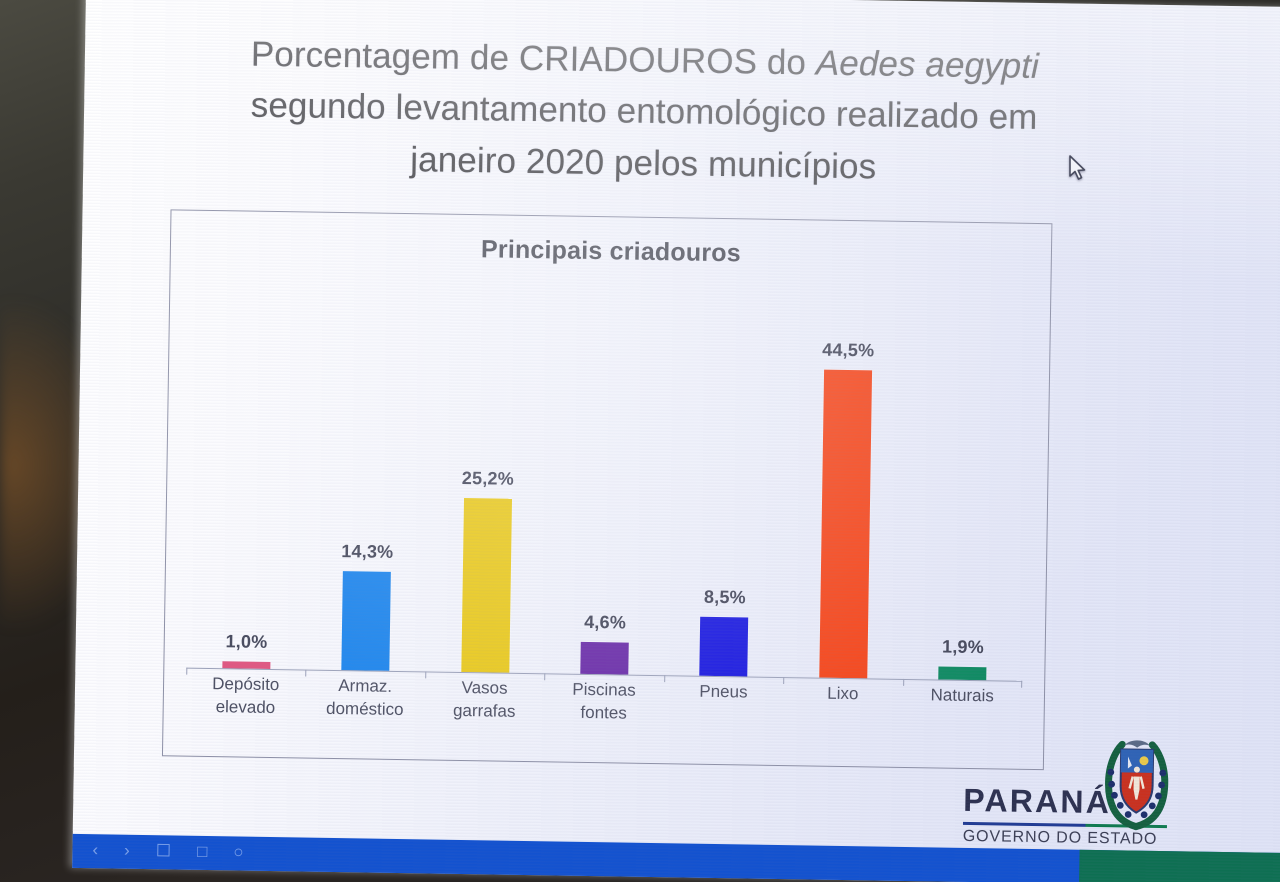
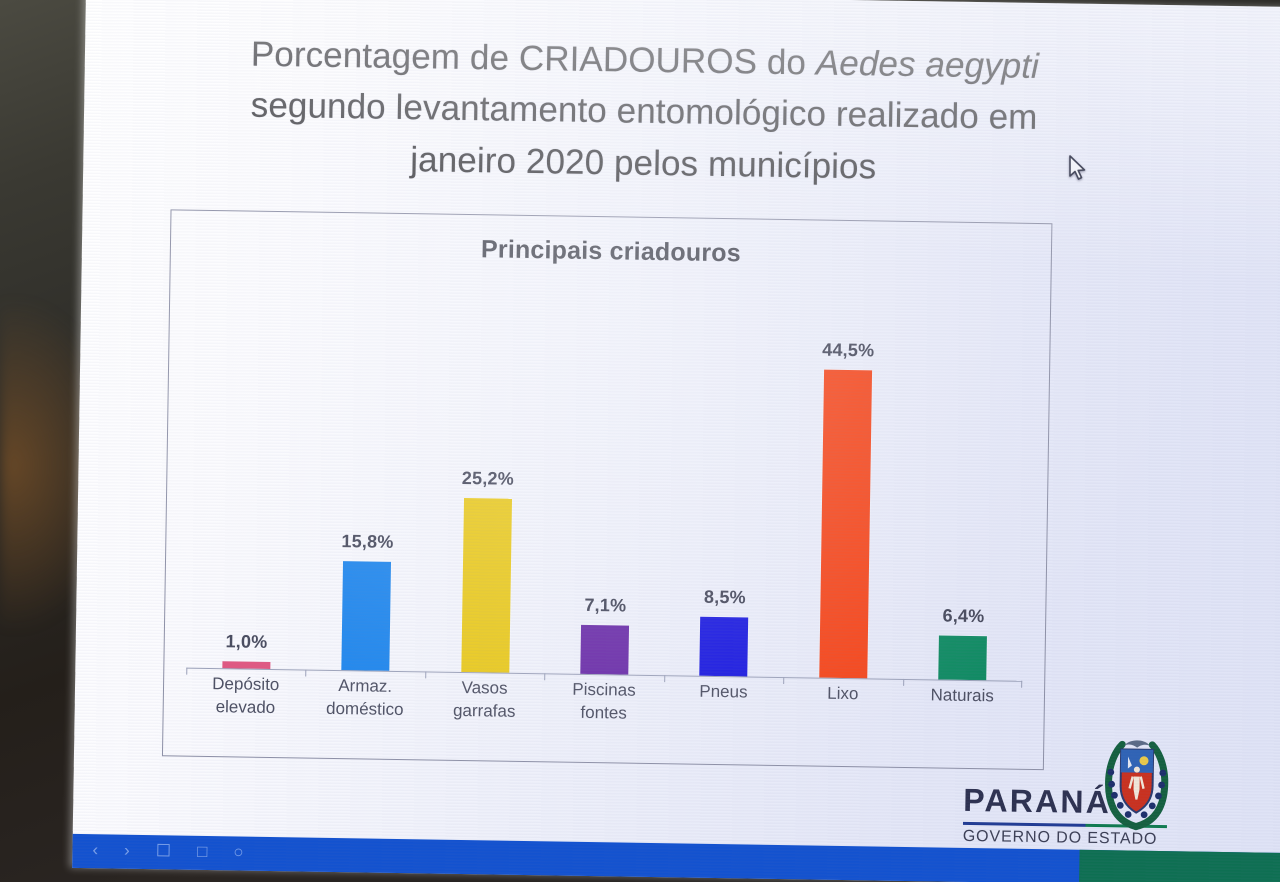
Armaz. doméstico: 14,3% -> 15,8%
Piscinas fontes: 4,6% -> 7,1%
Naturais: 1,9% -> 6,4%
